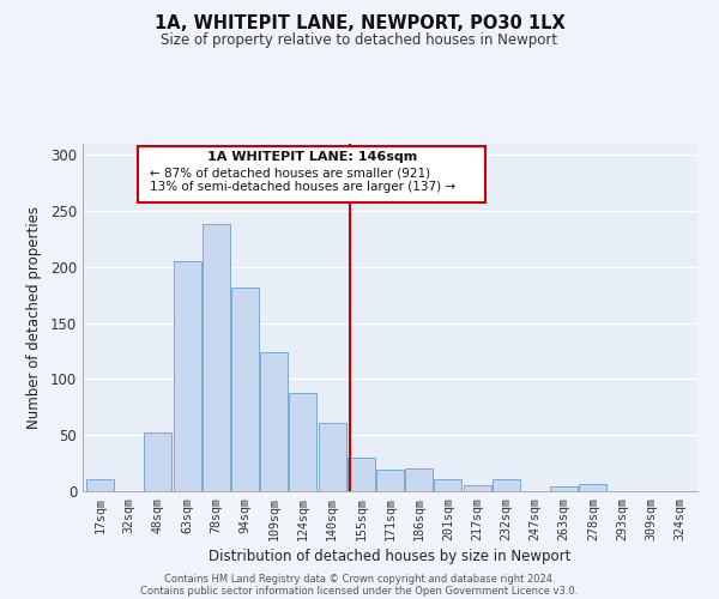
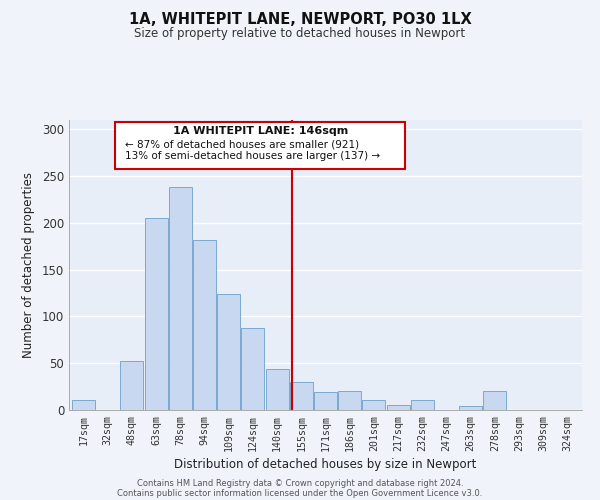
140sqm: 61 -> 44
278sqm: 6 -> 20
